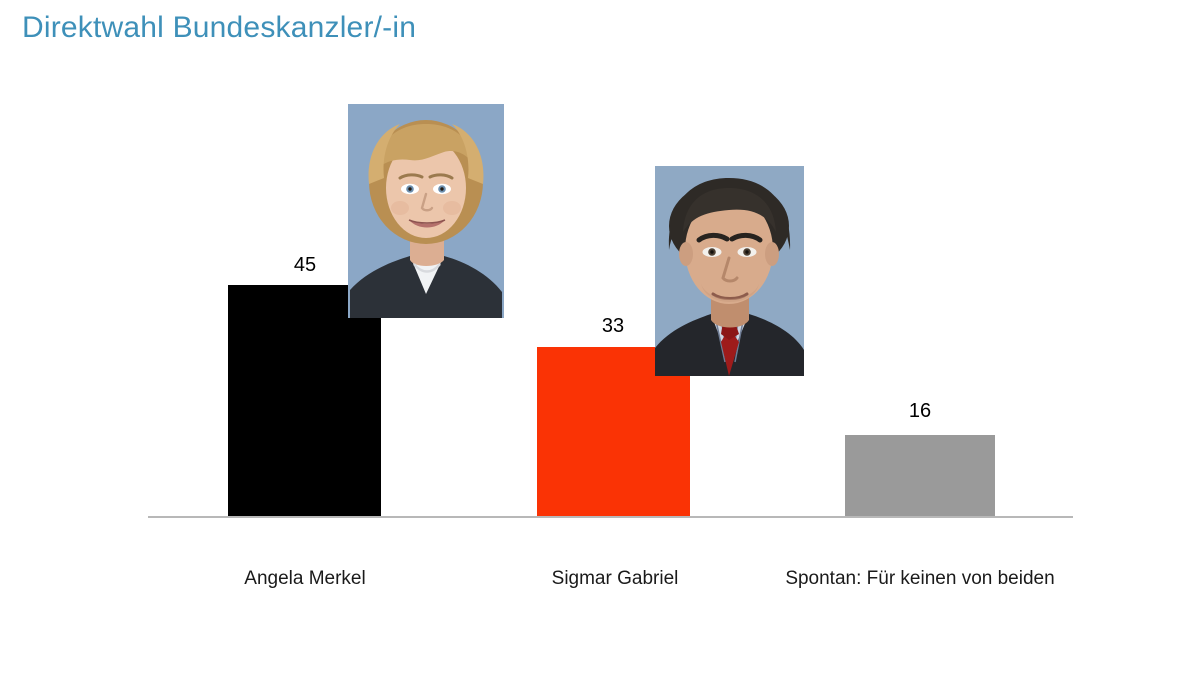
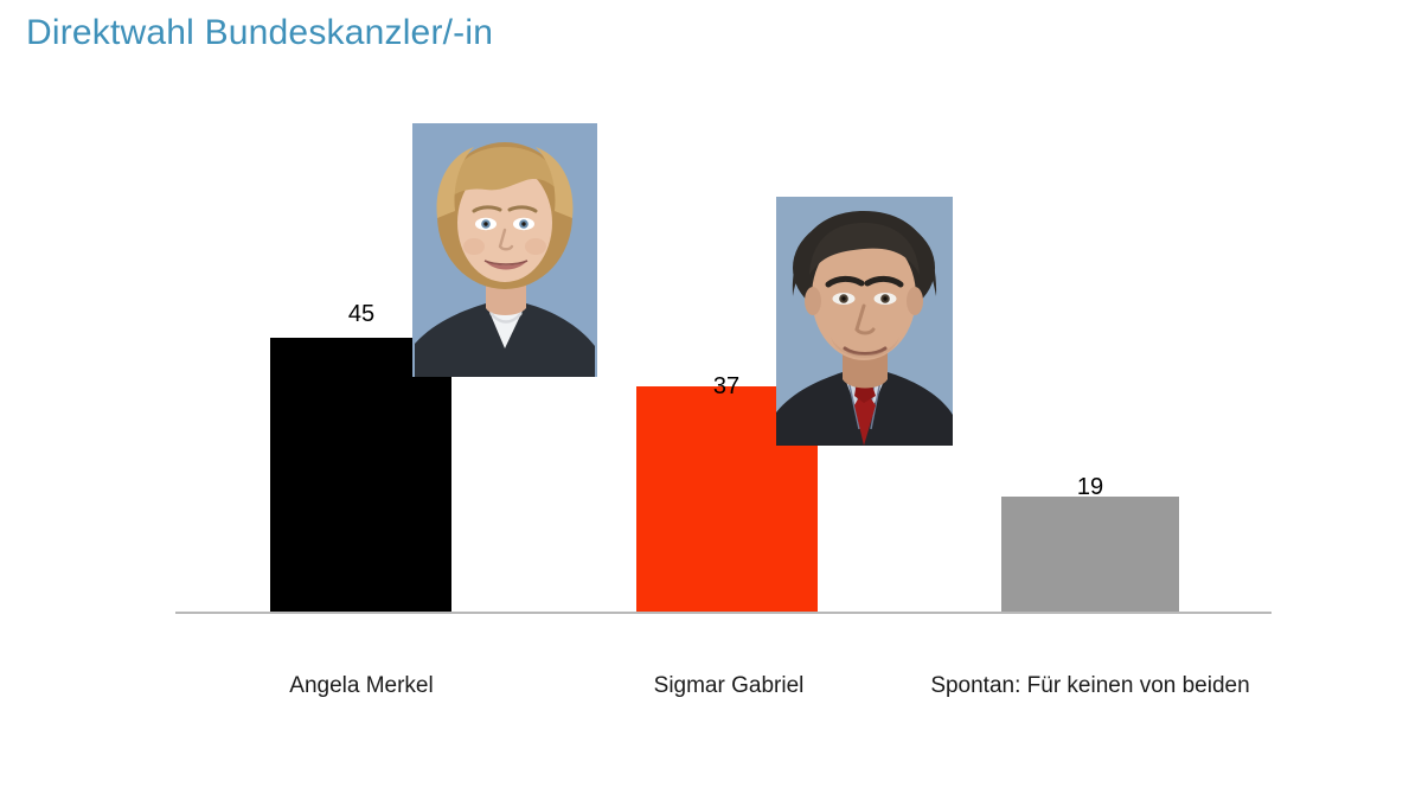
Sigmar Gabriel: 33 -> 37
Spontan: Für keinen von beiden: 16 -> 19
